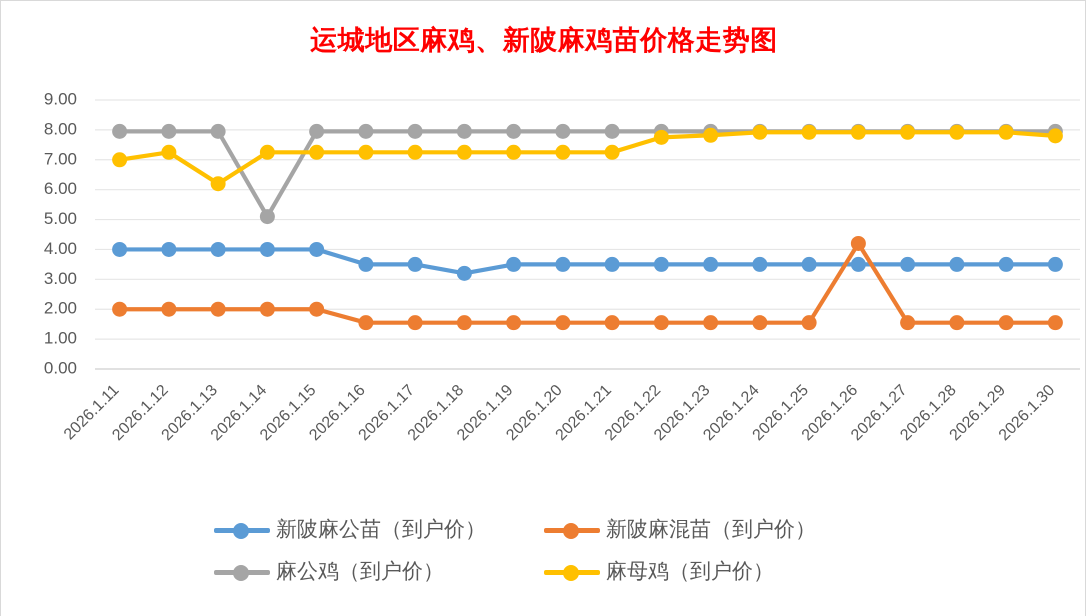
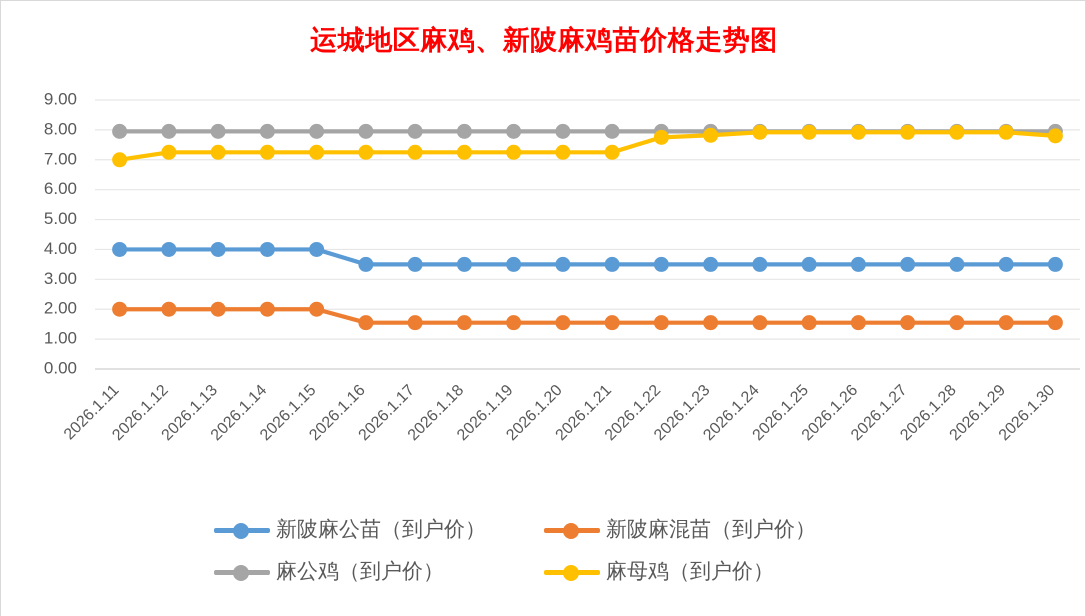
麻母鸡（到户价）/2026.1.13: 6.2 -> 7.2
麻公鸡（到户价）/2026.1.14: 5.1 -> 8.0
新陂麻公苗（到户价）/2026.1.18: 3.2 -> 3.5
新陂麻混苗（到户价）/2026.1.26: 4.2 -> 1.6
